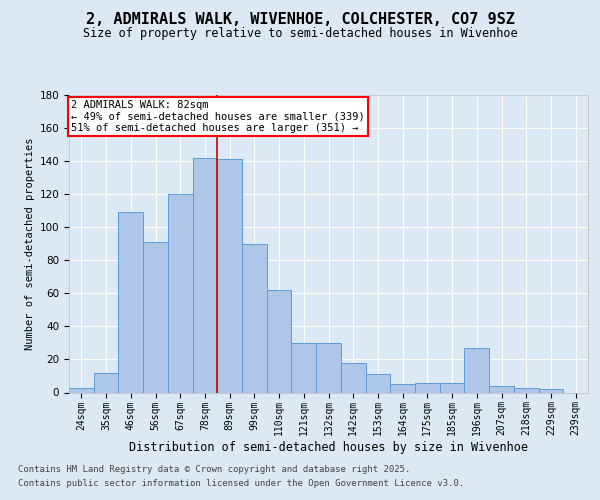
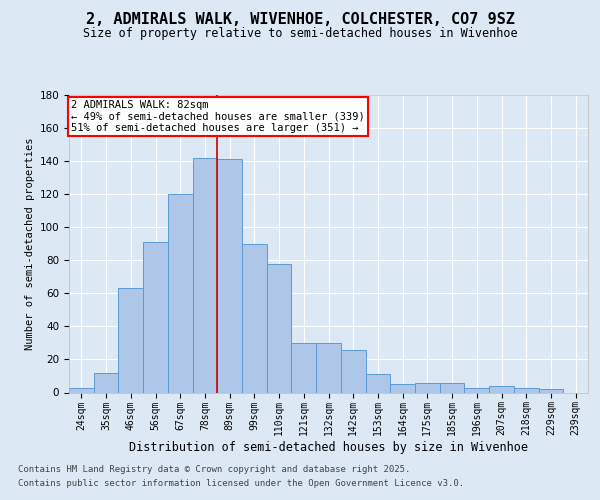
46sqm: 109 -> 63
110sqm: 62 -> 78
142sqm: 18 -> 26
196sqm: 27 -> 3
